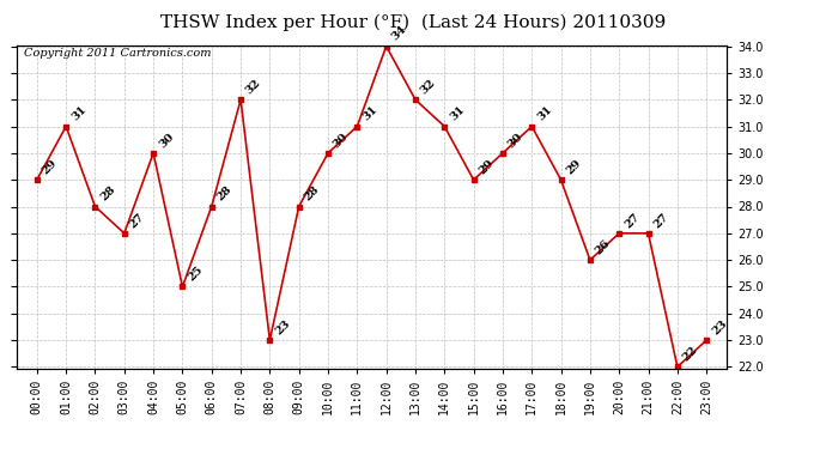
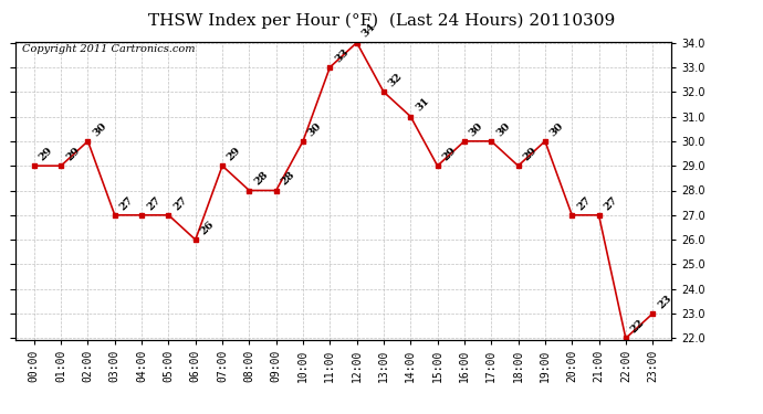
01:00: 31 -> 29
02:00: 28 -> 30
04:00: 30 -> 27
05:00: 25 -> 27
06:00: 28 -> 26
07:00: 32 -> 29
08:00: 23 -> 28
11:00: 31 -> 33
17:00: 31 -> 30
19:00: 26 -> 30
